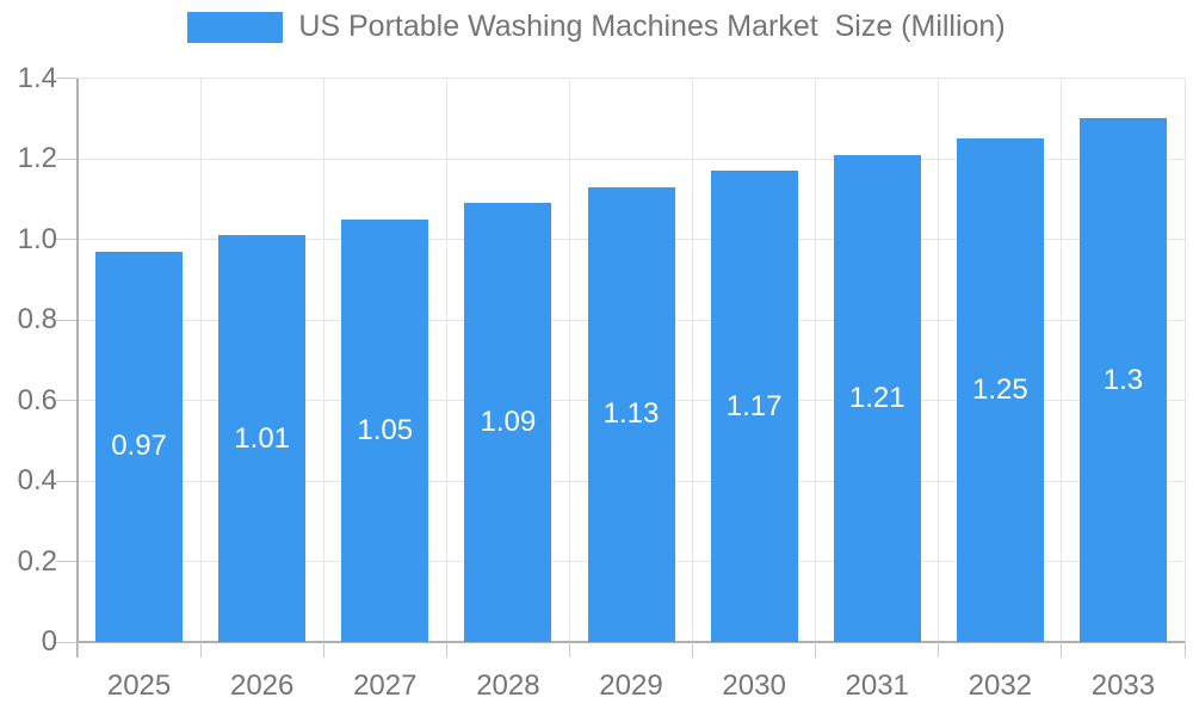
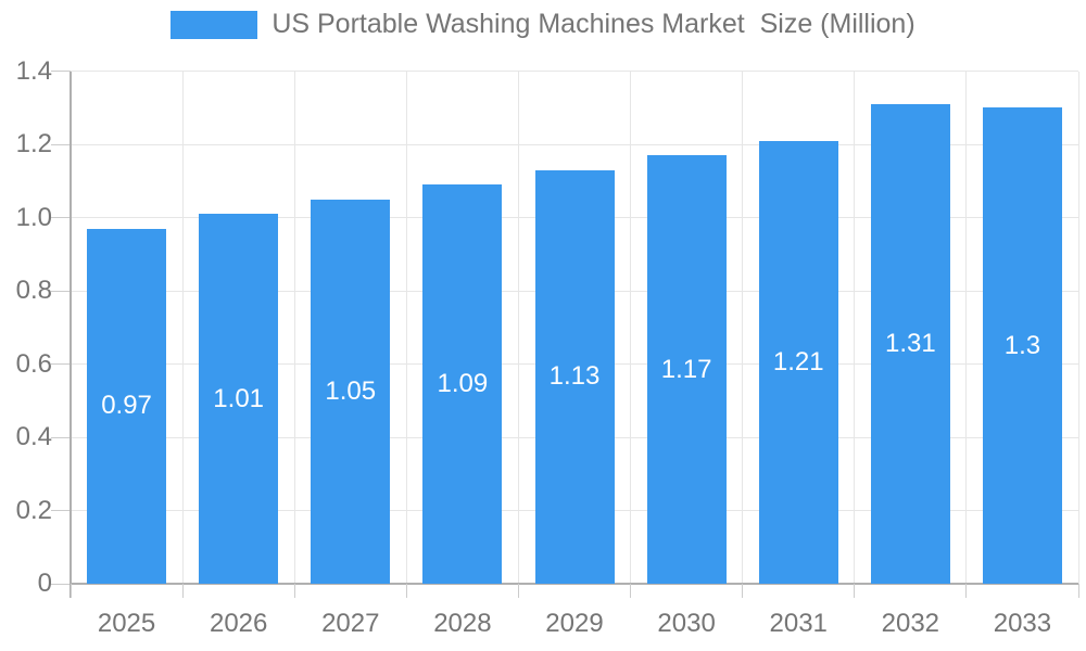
2032: 1.25 -> 1.31
